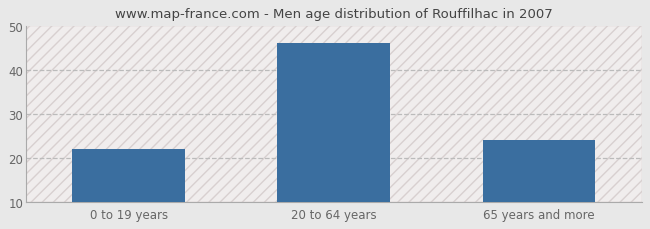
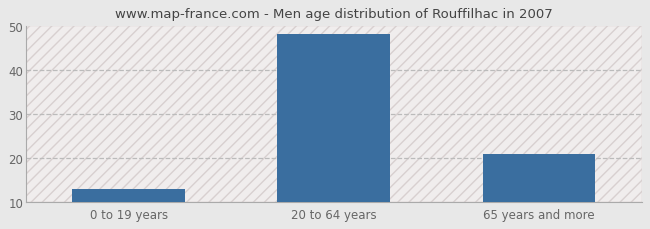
0 to 19 years: 22 -> 13
20 to 64 years: 46 -> 48
65 years and more: 24 -> 21
